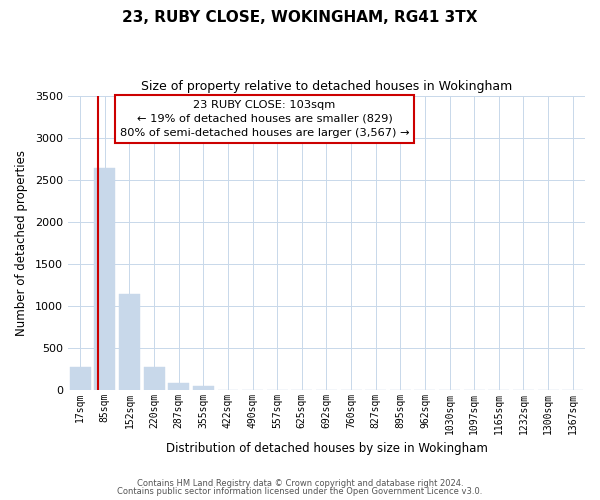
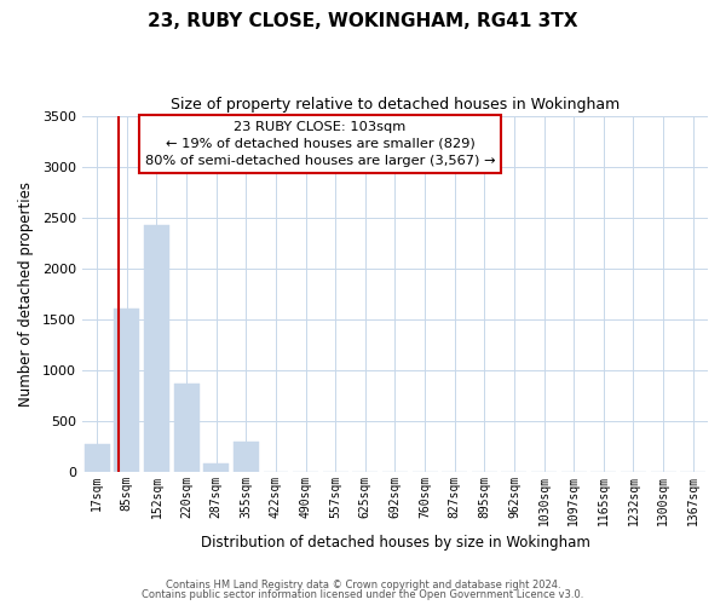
85sqm: 2640 -> 1600
152sqm: 1140 -> 2420
220sqm: 270 -> 860
355sqm: 40 -> 300
